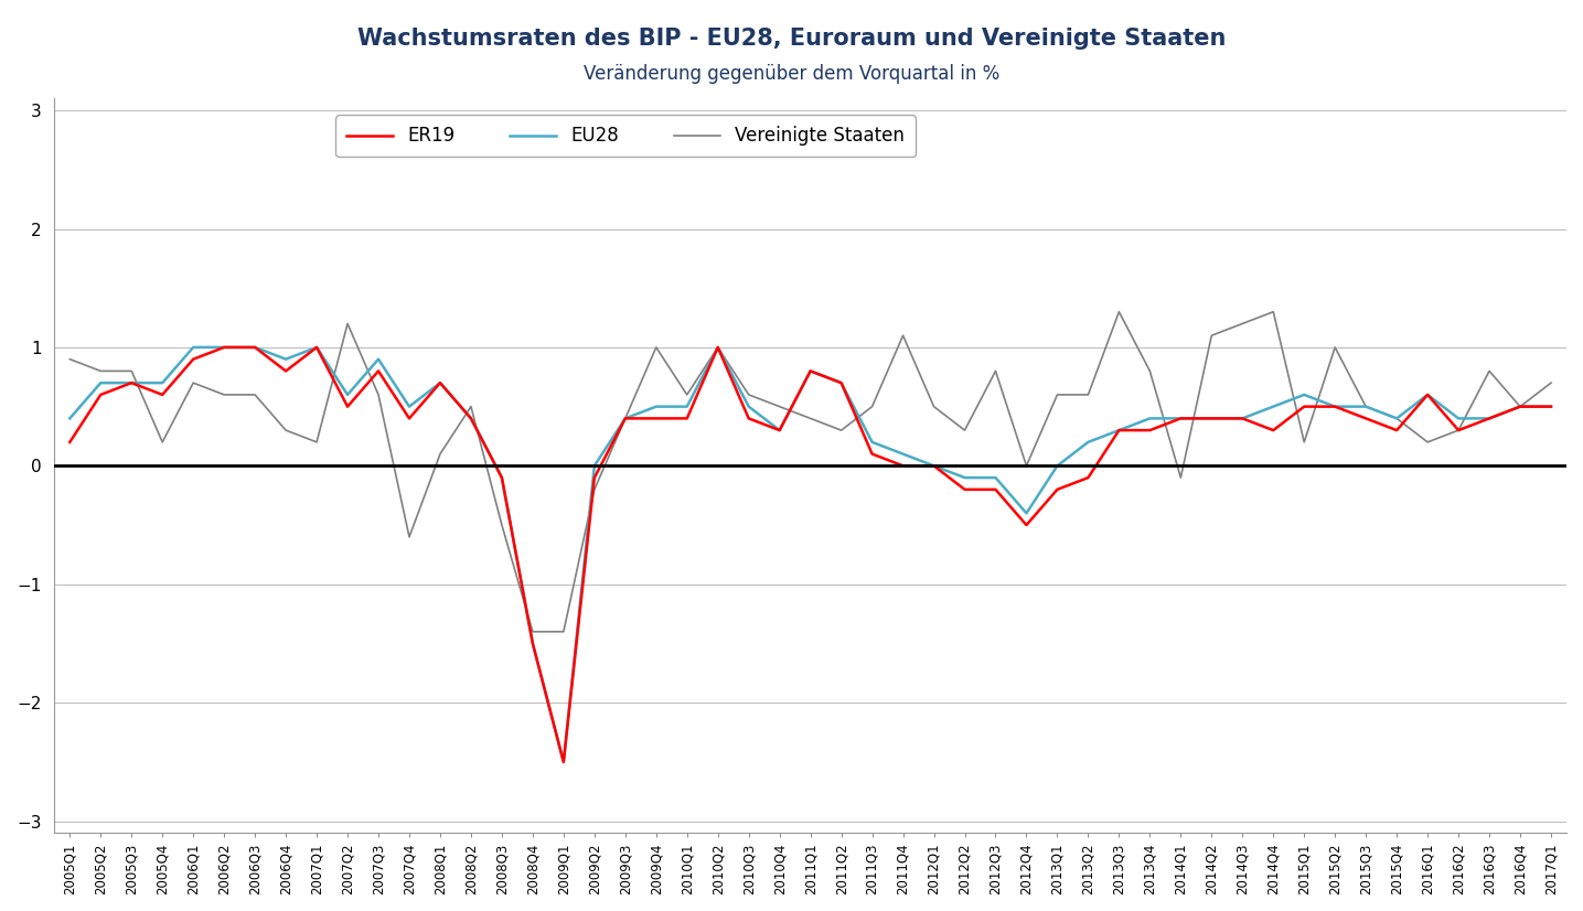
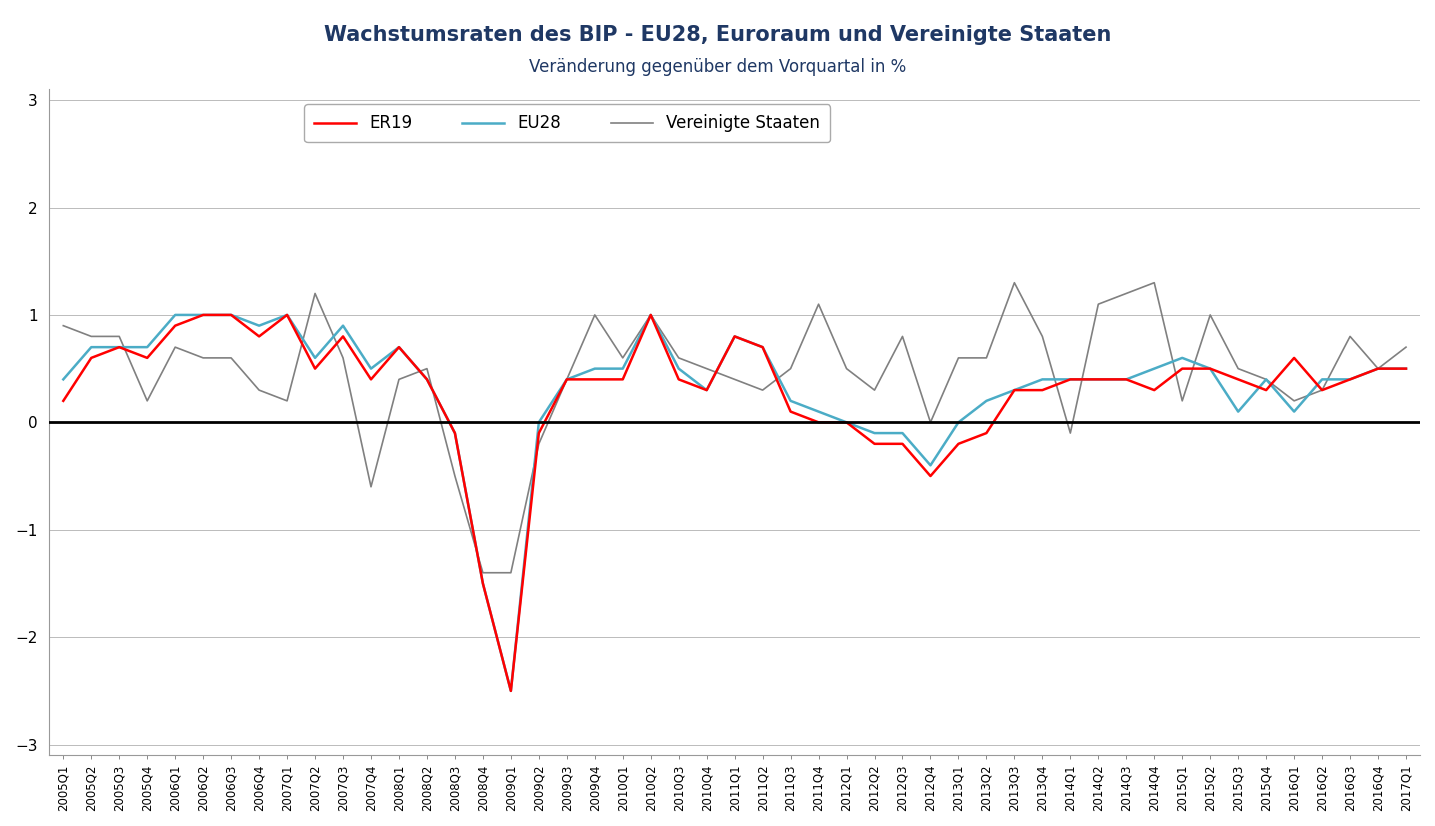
Vereinigte Staaten/2008Q1: 0.1 -> 0.4
EU28/2015Q3: 0.5 -> 0.1
EU28/2016Q1: 0.6 -> 0.1
